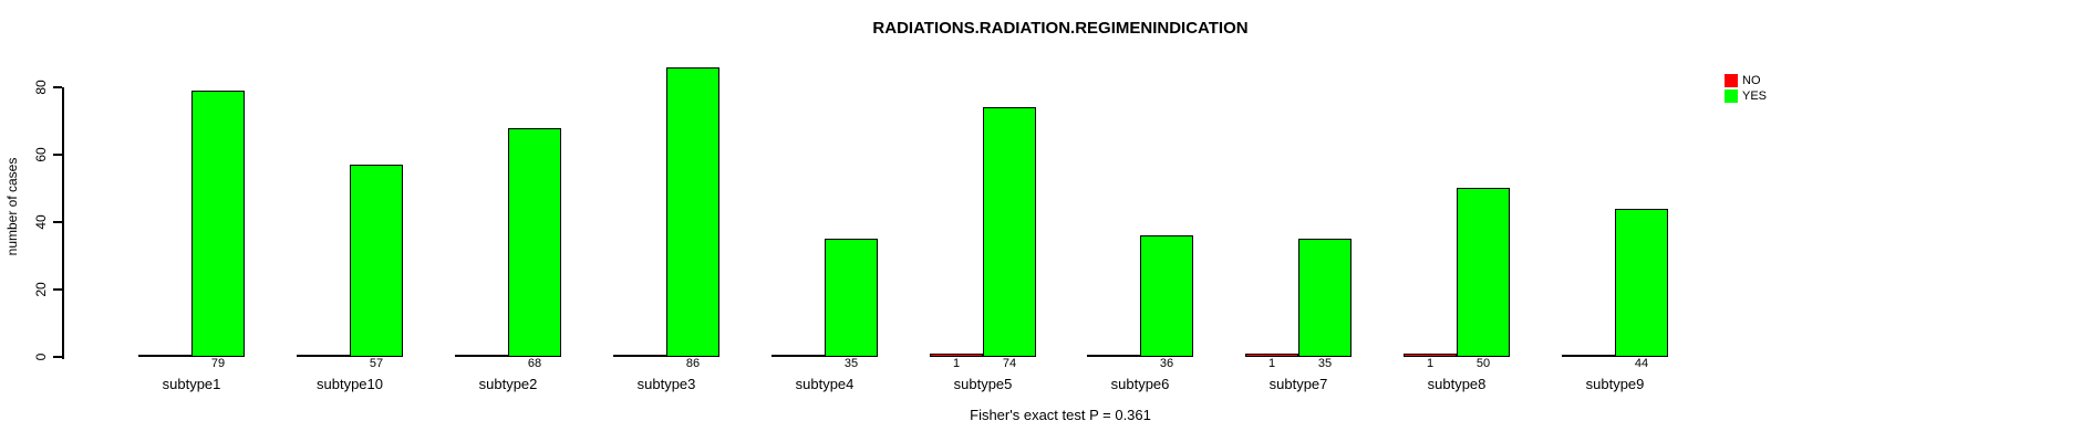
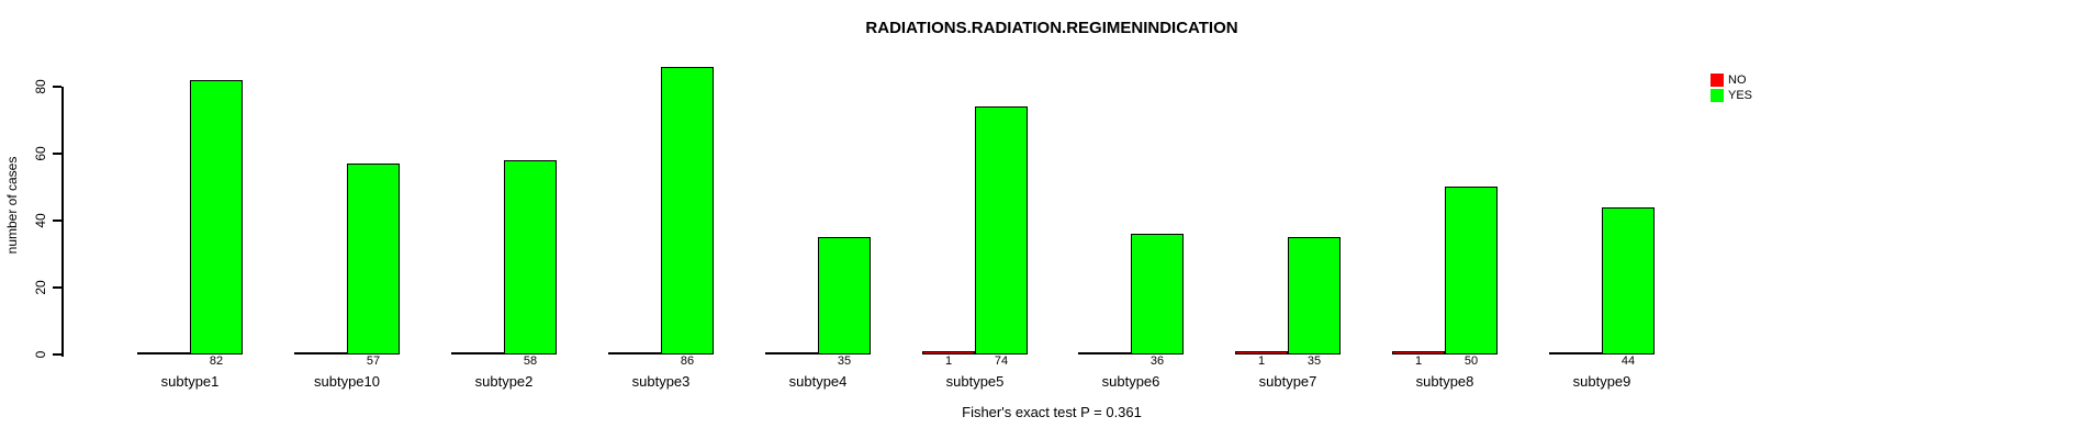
YES/subtype1: 79 -> 82
YES/subtype2: 68 -> 58
